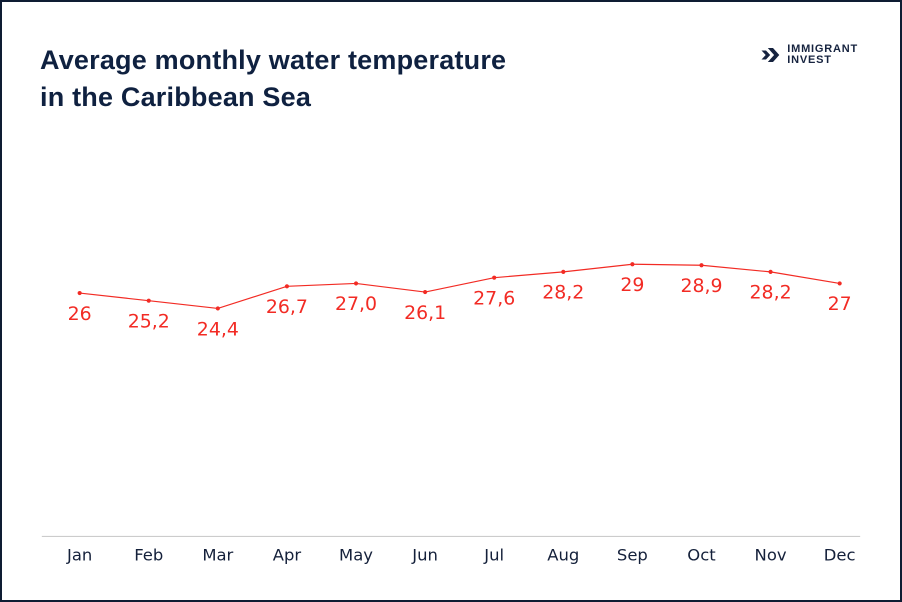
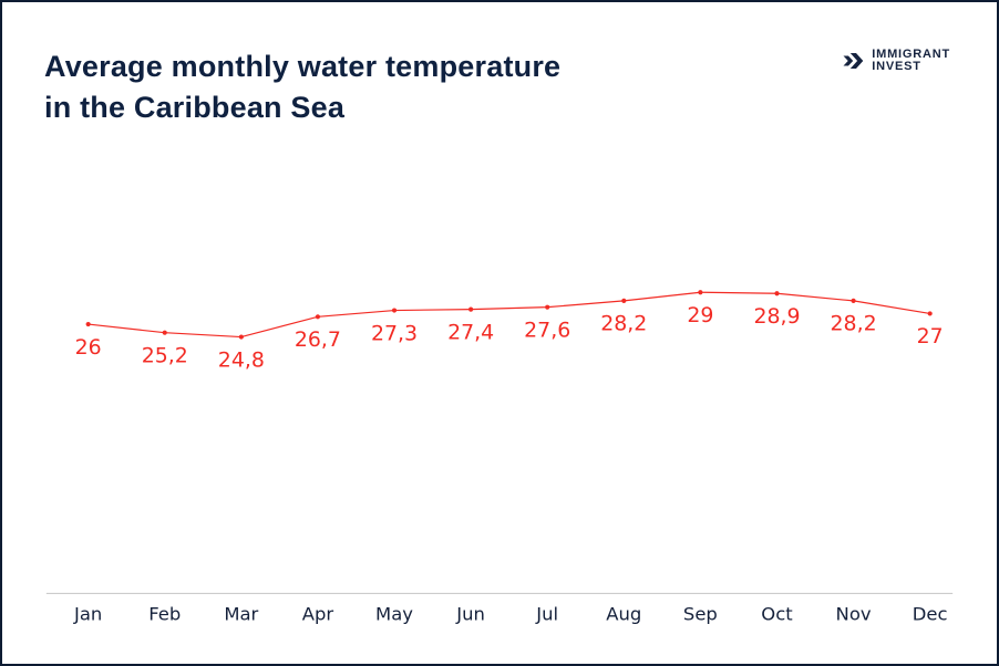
Mar: 24,4 -> 24,8
May: 27,0 -> 27,3
Jun: 26,1 -> 27,4
